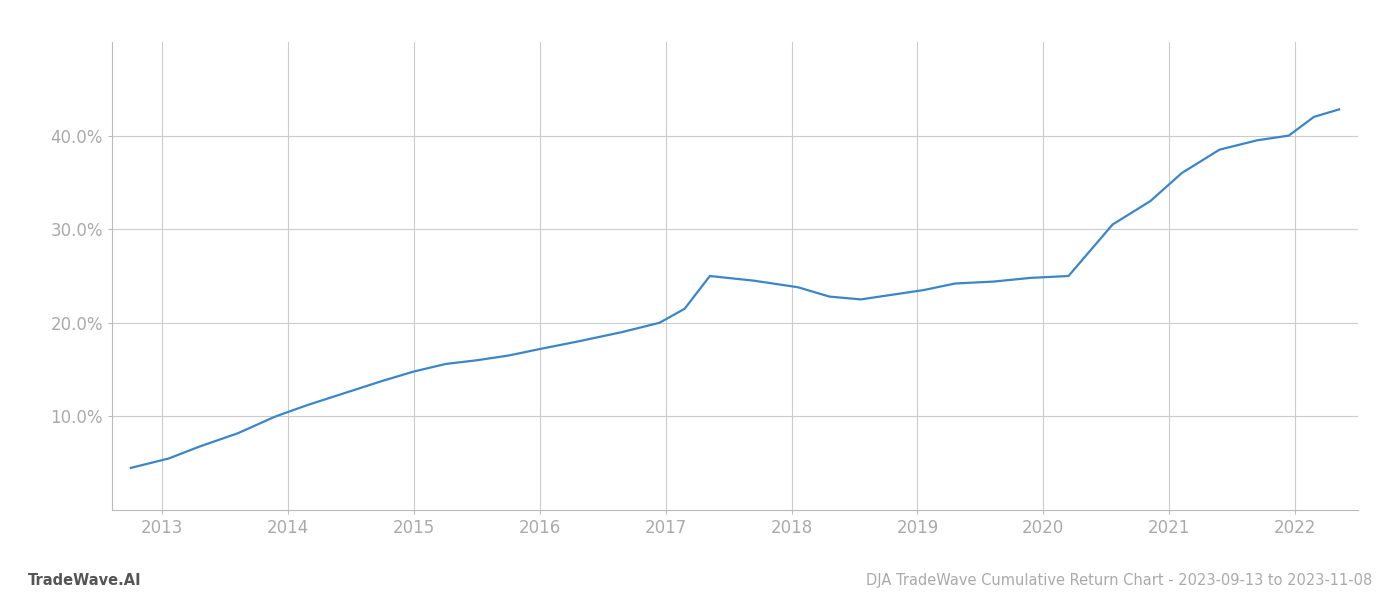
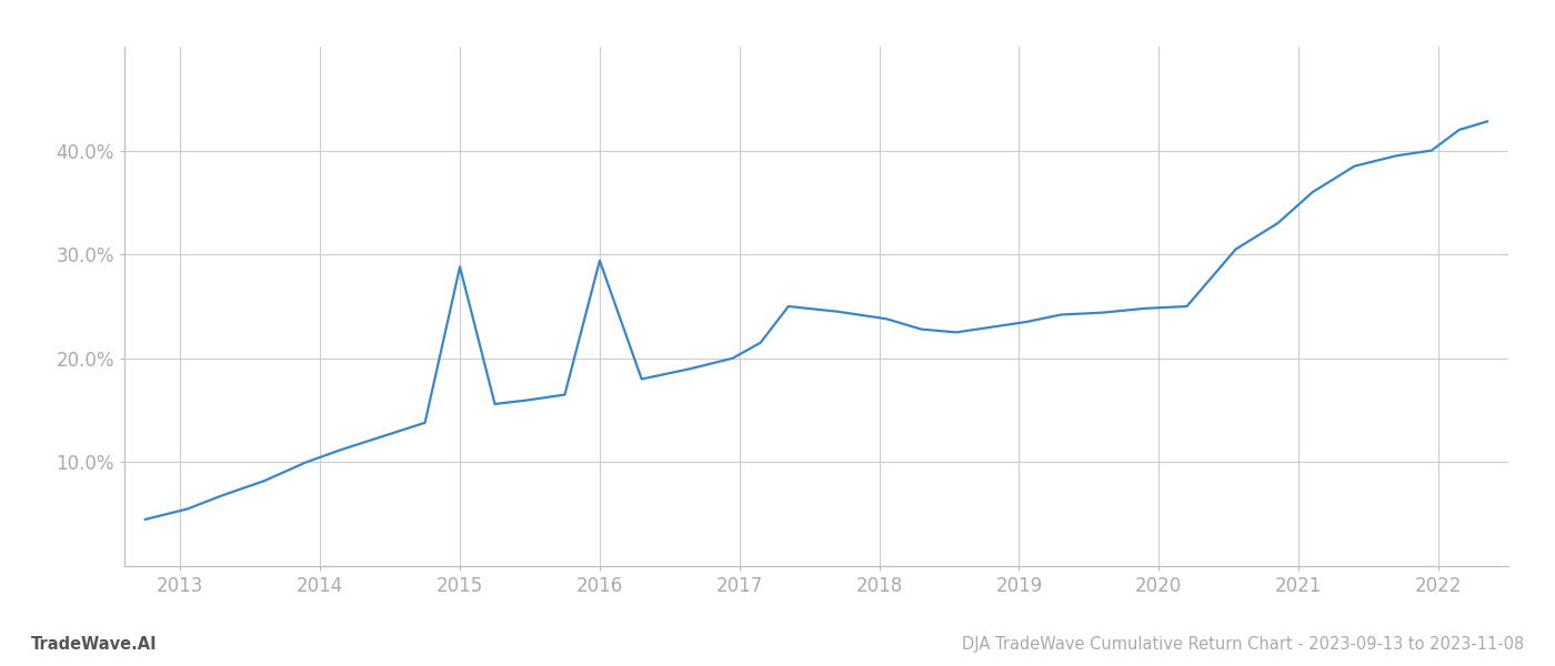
2015: 14.8% -> 28.8%
2016: 17.2% -> 29.4%
